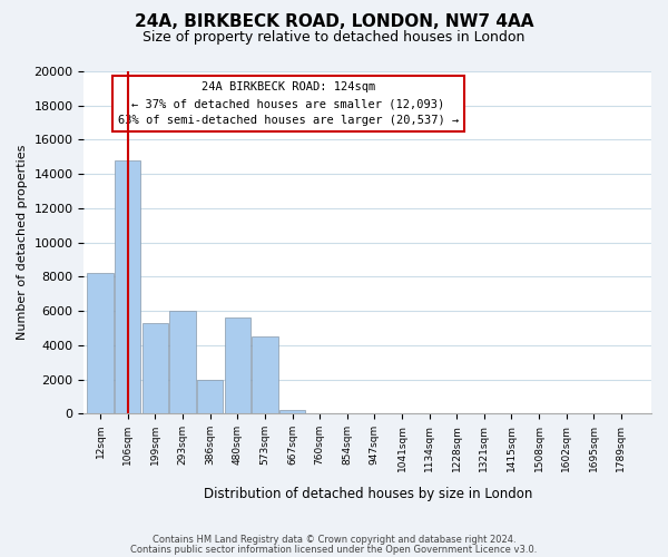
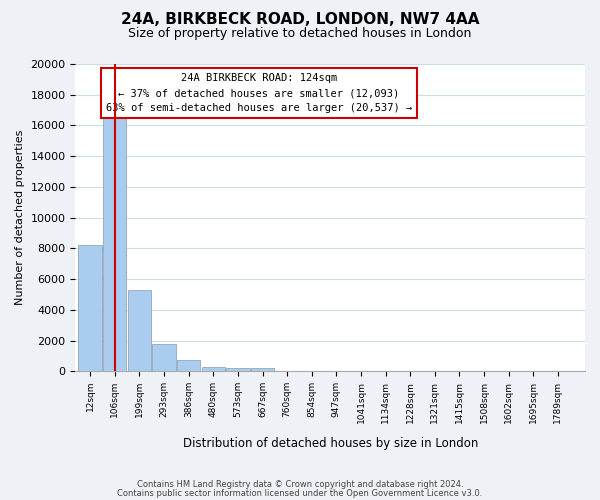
106sqm: 14800 -> 16500
293sqm: 6000 -> 1800
386sqm: 2000 -> 800
480sqm: 5600 -> 300
573sqm: 4500 -> 200
